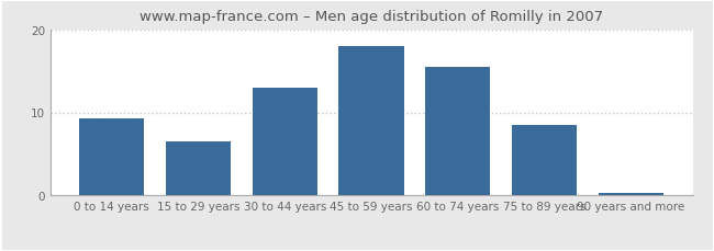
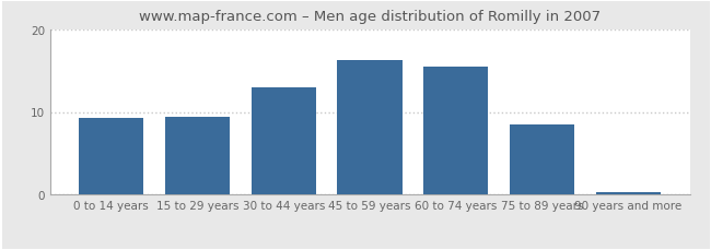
15 to 29 years: 6.5 -> 9.4
45 to 59 years: 18.0 -> 16.2
